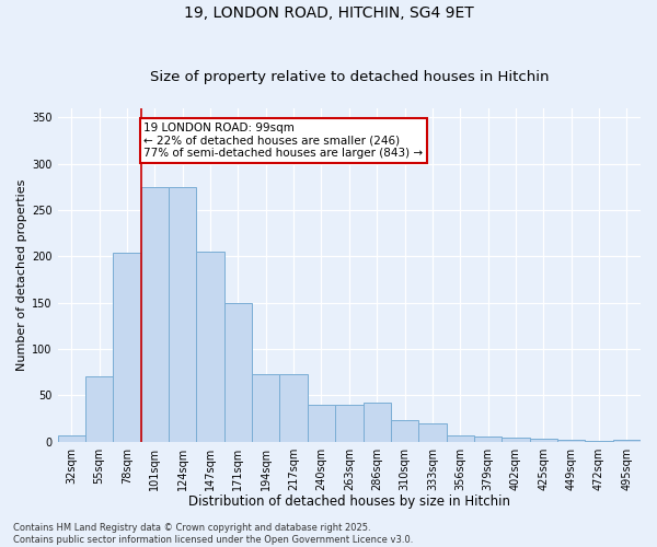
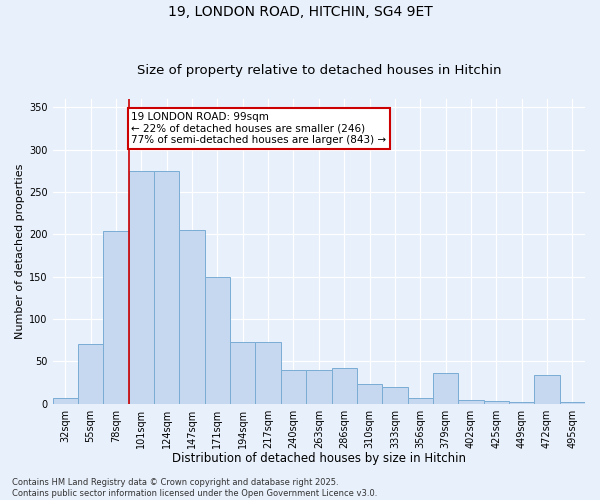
379sqm: 6 -> 36
472sqm: 1 -> 34
